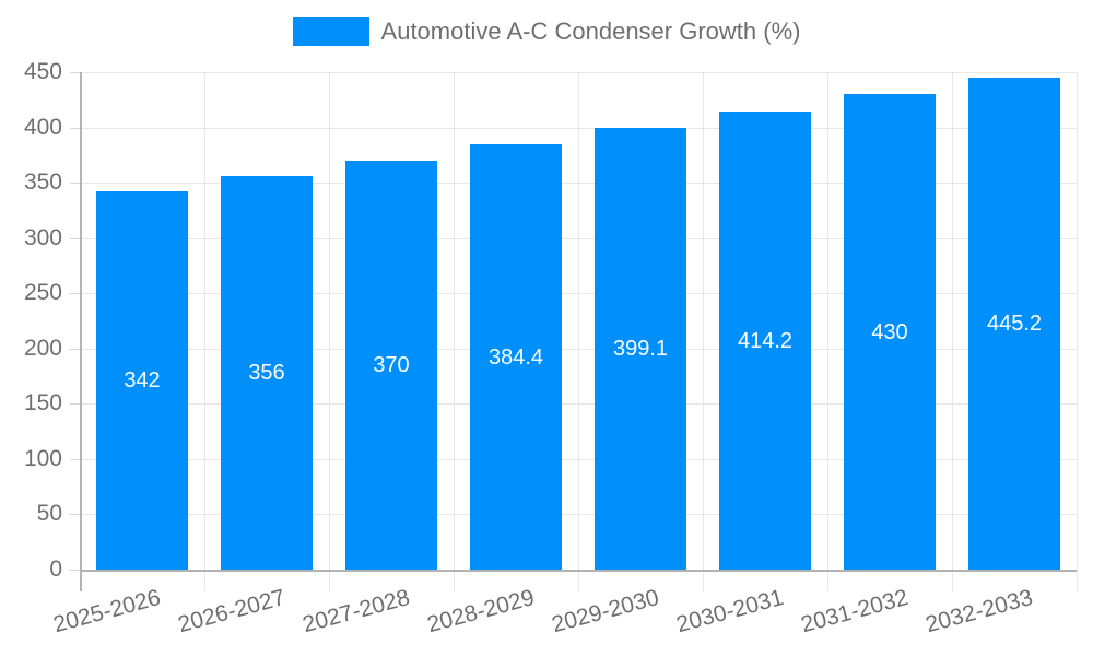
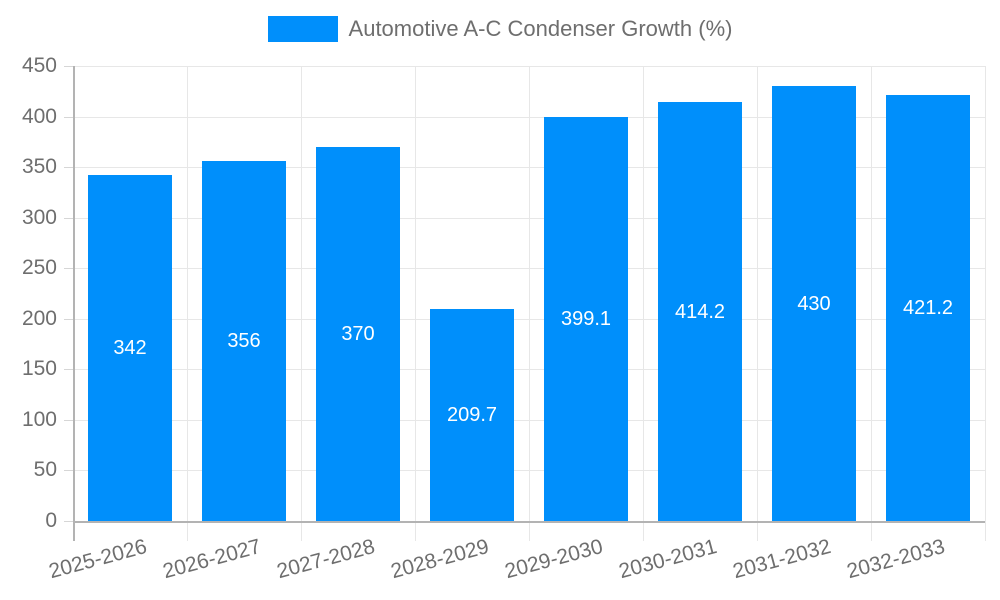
2028-2029: 384.4 -> 209.7
2032-2033: 445.2 -> 421.2
